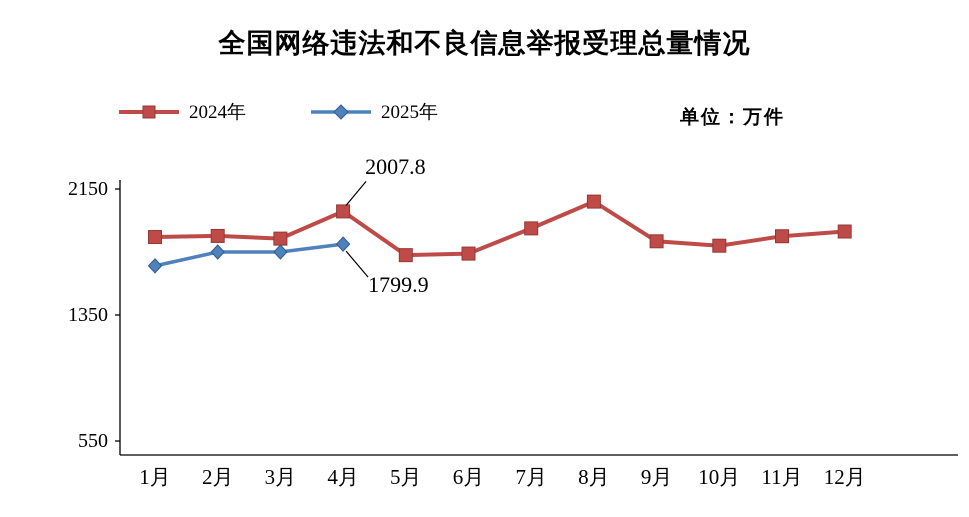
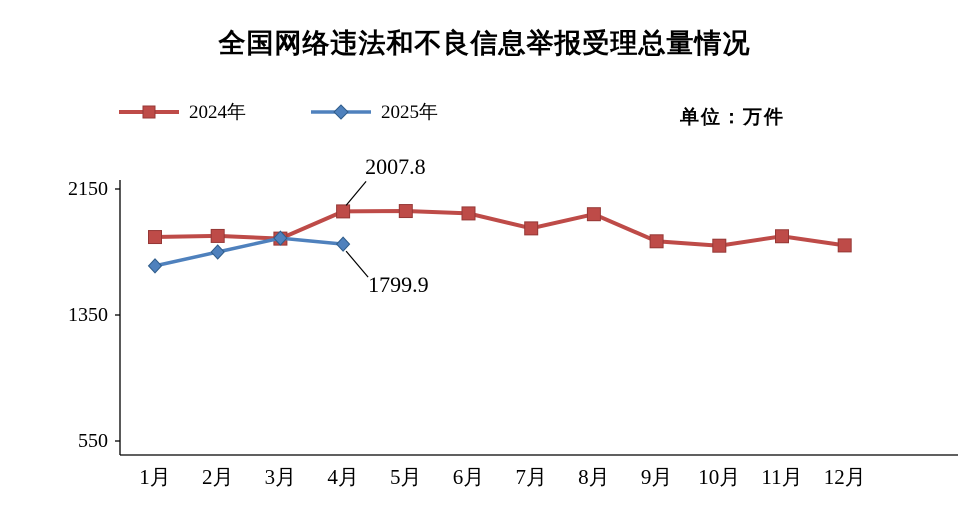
2025年/3月: 1750 -> 1840
2024年/5月: 1730 -> 2010
2024年/6月: 1740 -> 2000
2024年/8月: 2070 -> 1990
2024年/12月: 1880 -> 1790
